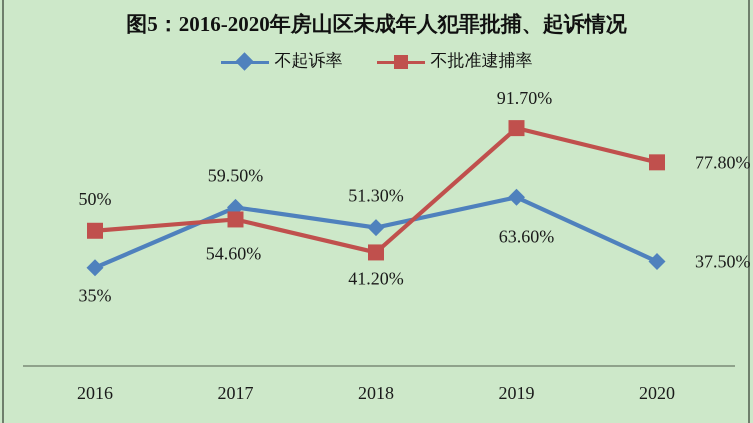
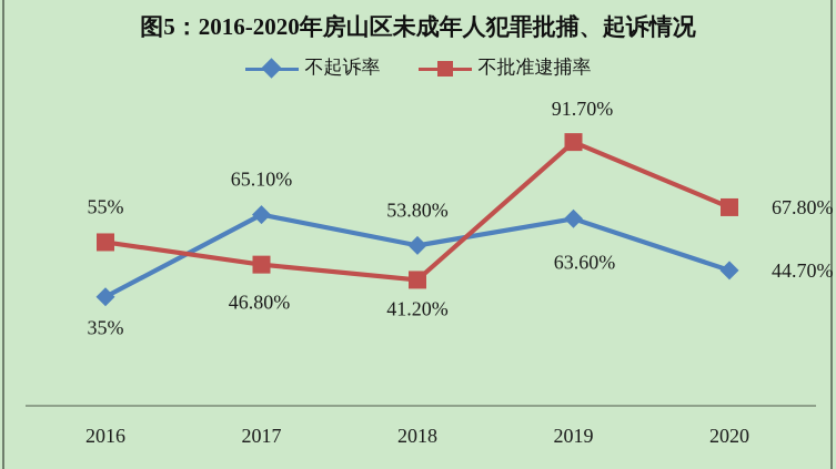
不批准逮捕率/2016: 50% -> 55%
不起诉率/2017: 59.50% -> 65.10%
不批准逮捕率/2017: 54.60% -> 46.80%
不起诉率/2018: 51.30% -> 53.80%
不起诉率/2020: 37.50% -> 44.70%
不批准逮捕率/2020: 77.80% -> 67.80%
